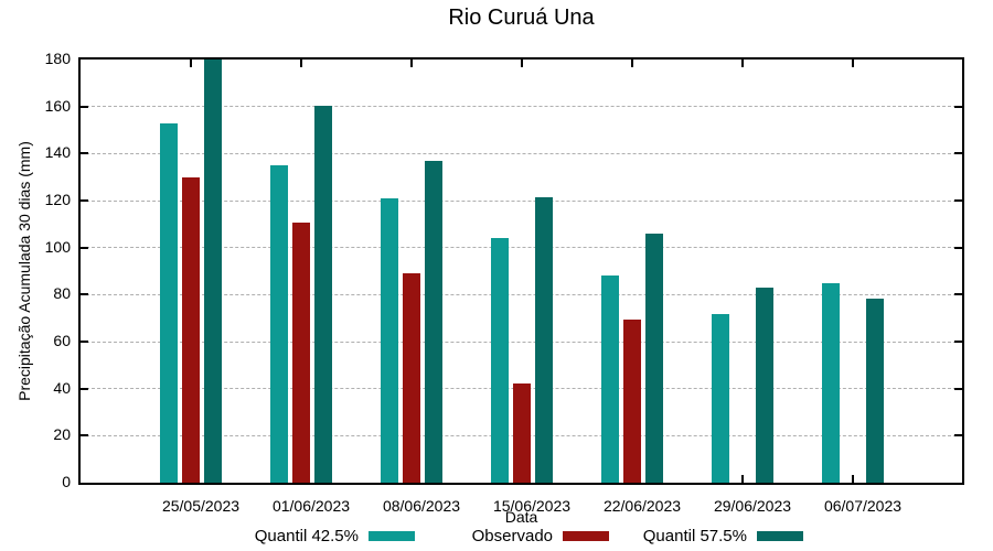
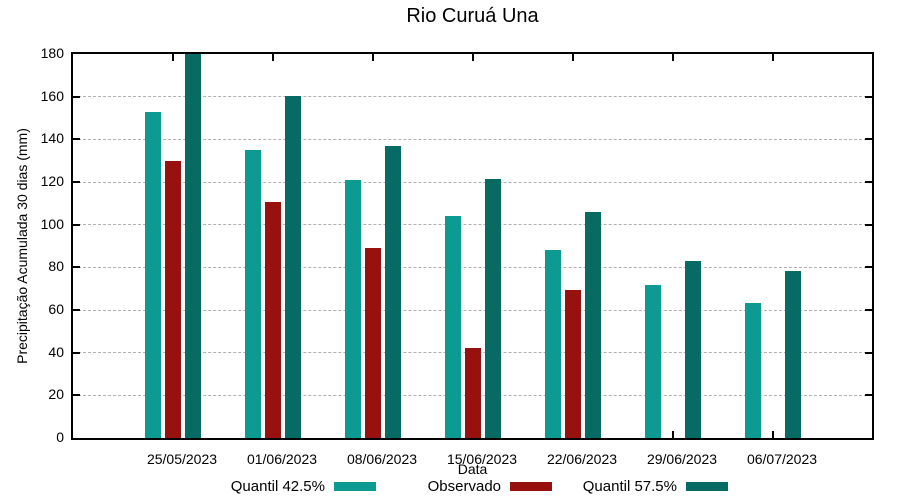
Quantil 42.5%/06/07/2023: 85 -> 64
